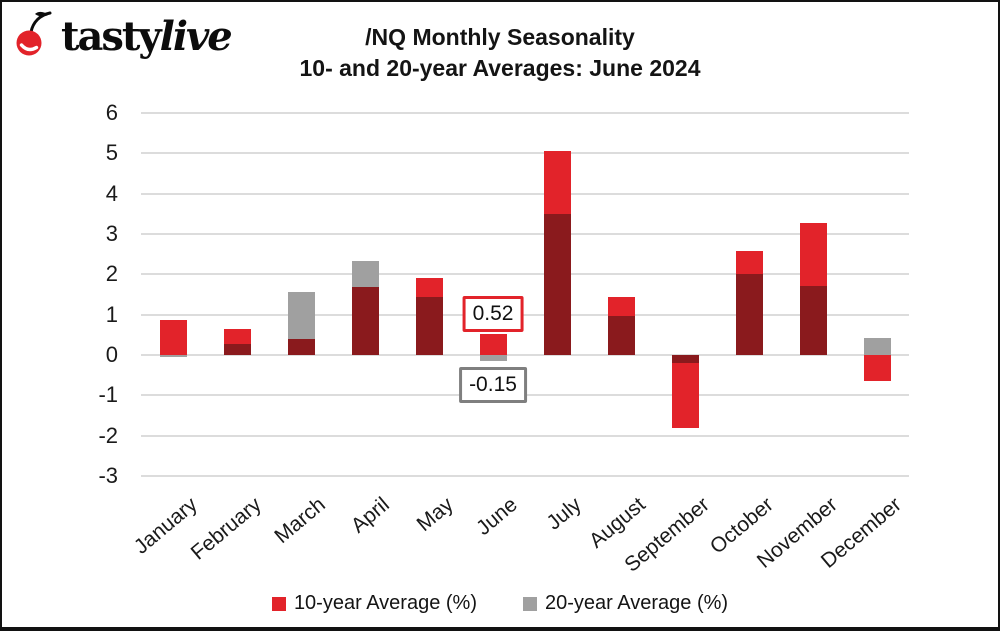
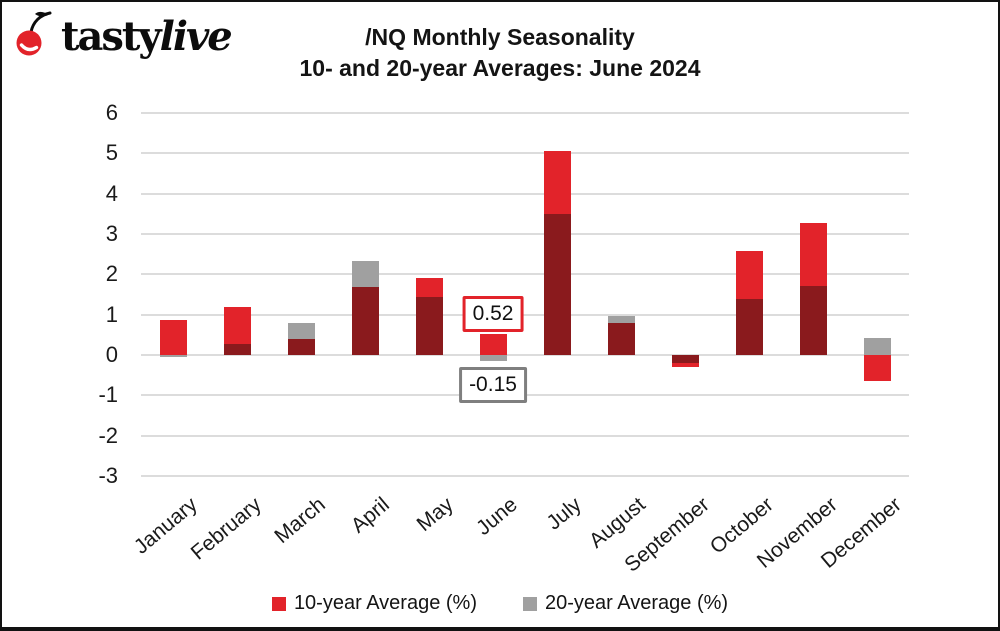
10-year Average (%)/February: 0.7 -> 1.2
20-year Average (%)/March: 1.6 -> 0.8
10-year Average (%)/August: 1.4 -> 0.8
10-year Average (%)/September: -1.8 -> -0.3
20-year Average (%)/October: 2.0 -> 1.4
